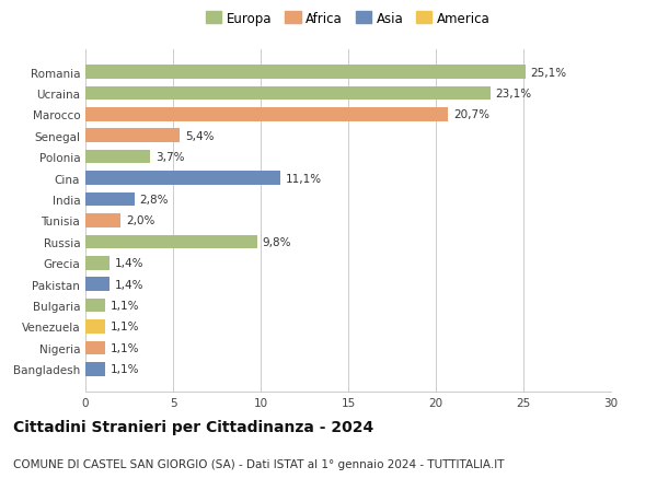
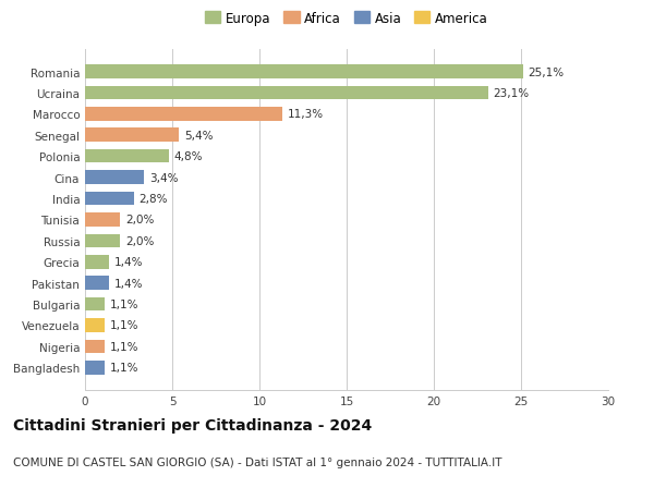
Marocco: 20,7% -> 11,3%
Polonia: 3,7% -> 4,8%
Cina: 11,1% -> 3,4%
Russia: 9,8% -> 2,0%
